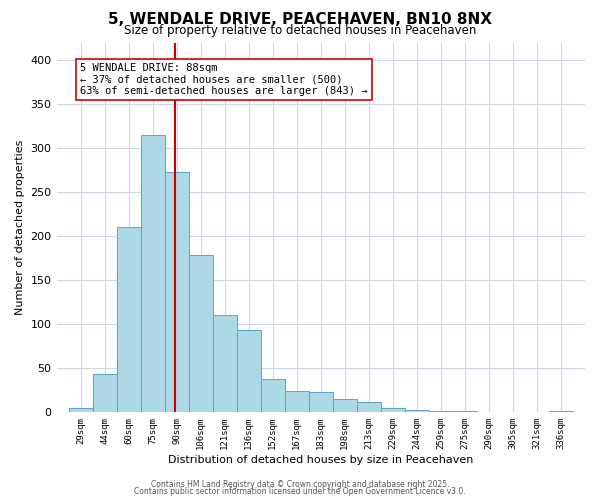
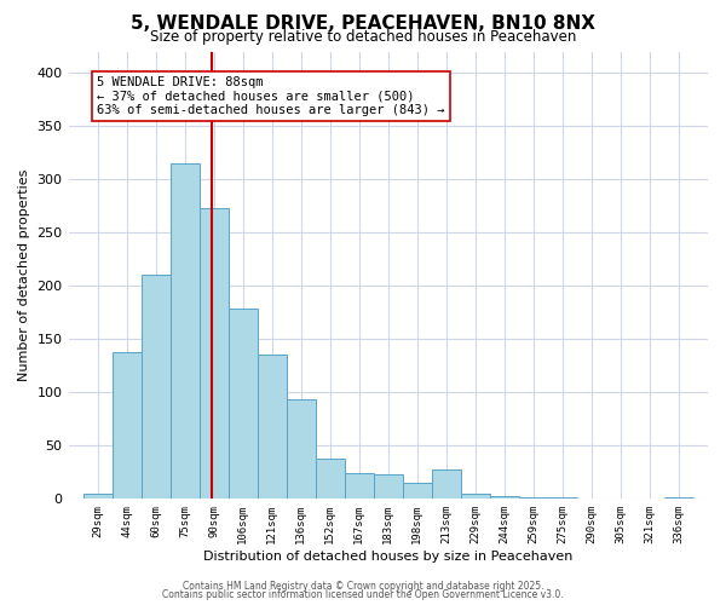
44sqm: 44 -> 138
121sqm: 110 -> 136
213sqm: 12 -> 28
